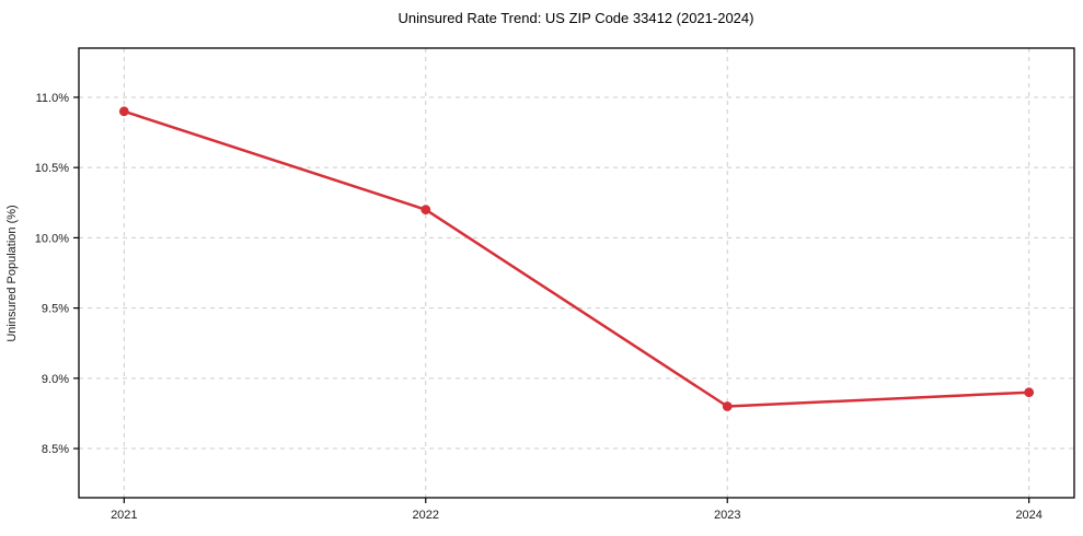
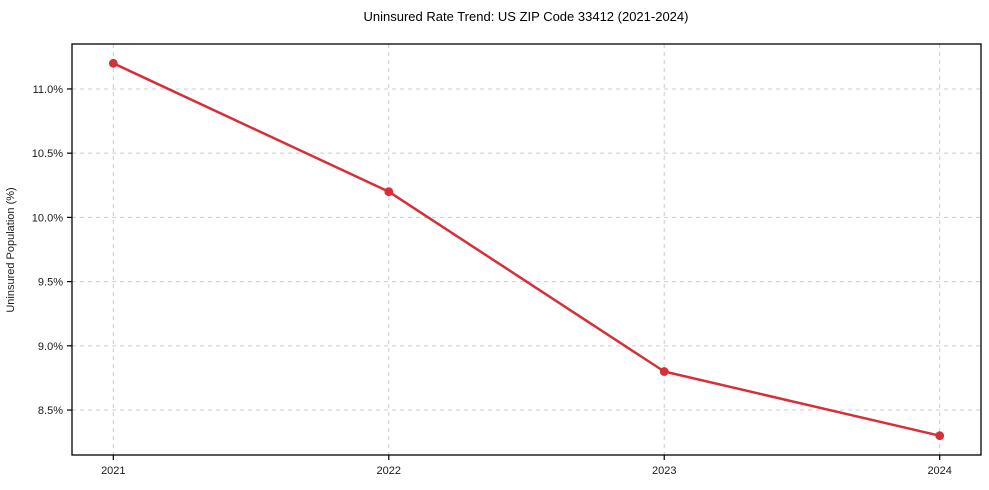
2021: 10.9% -> 11.2%
2024: 8.9% -> 8.3%
